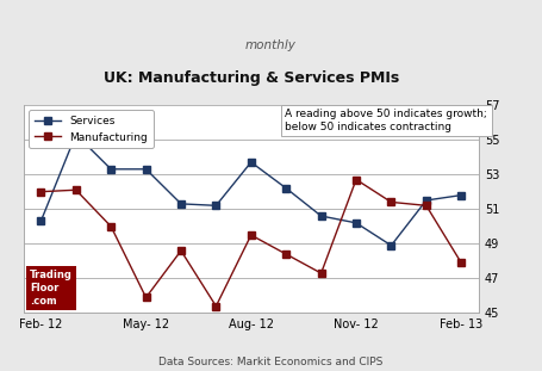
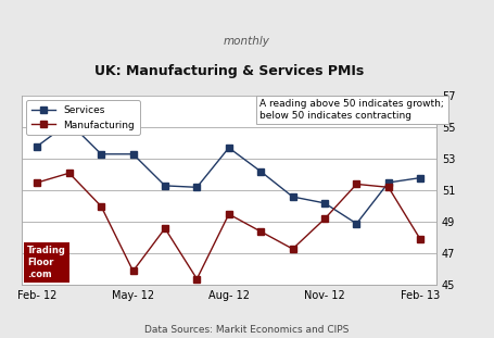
Services/Feb- 12: 50.3 -> 53.8
Manufacturing/Feb- 12: 52.0 -> 51.5
Manufacturing/Nov- 12: 52.7 -> 49.2
